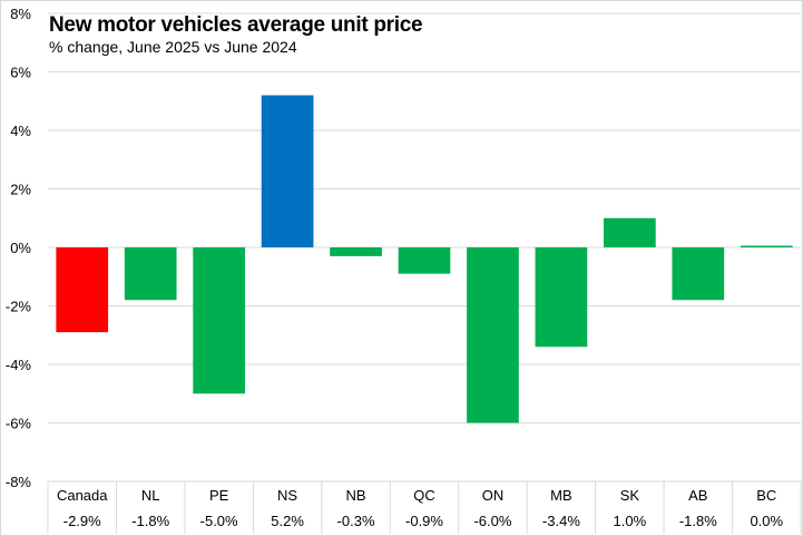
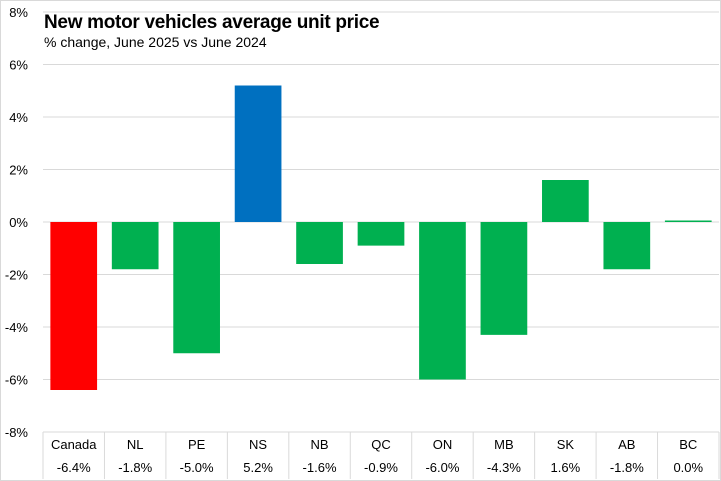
Canada: -2.9% -> -6.4%
NB: -0.3% -> -1.6%
MB: -3.4% -> -4.3%
SK: 1.0% -> 1.6%
